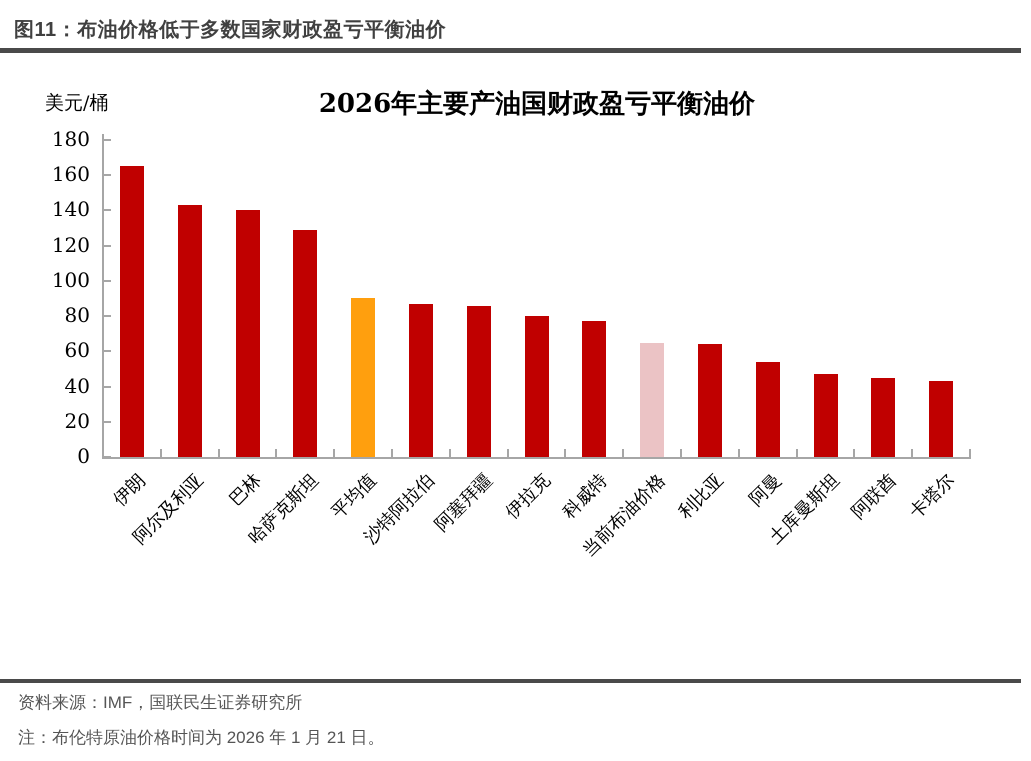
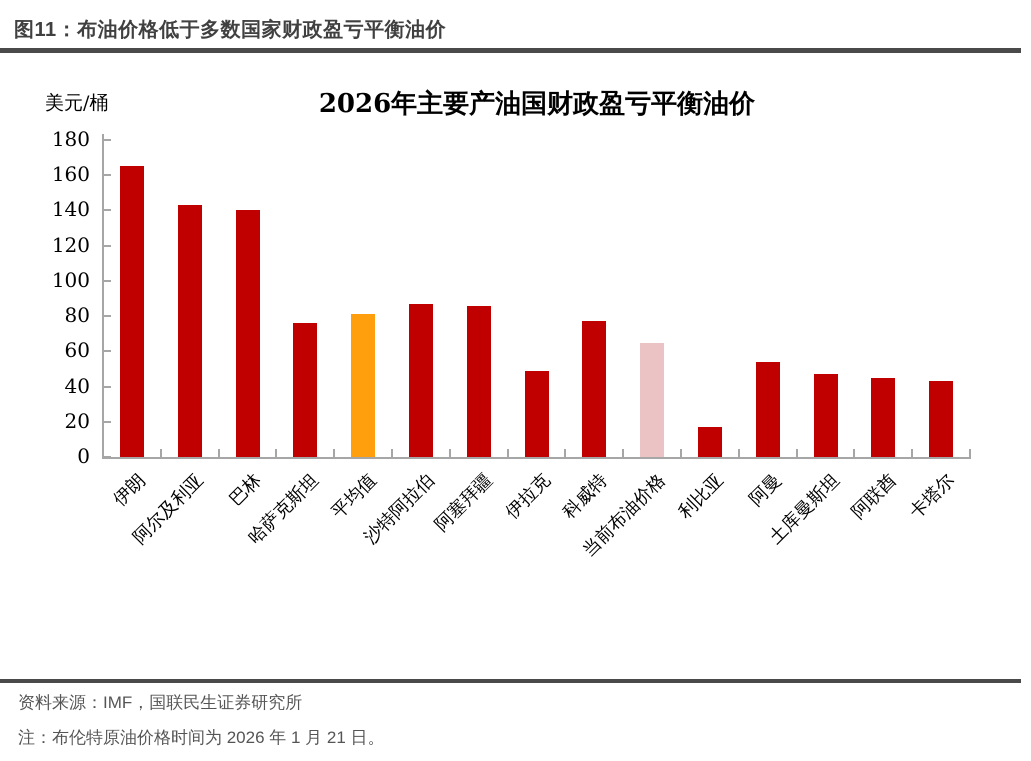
哈萨克斯坦: 129 -> 76
平均值: 90 -> 81
伊拉克: 80 -> 49
利比亚: 64 -> 17
